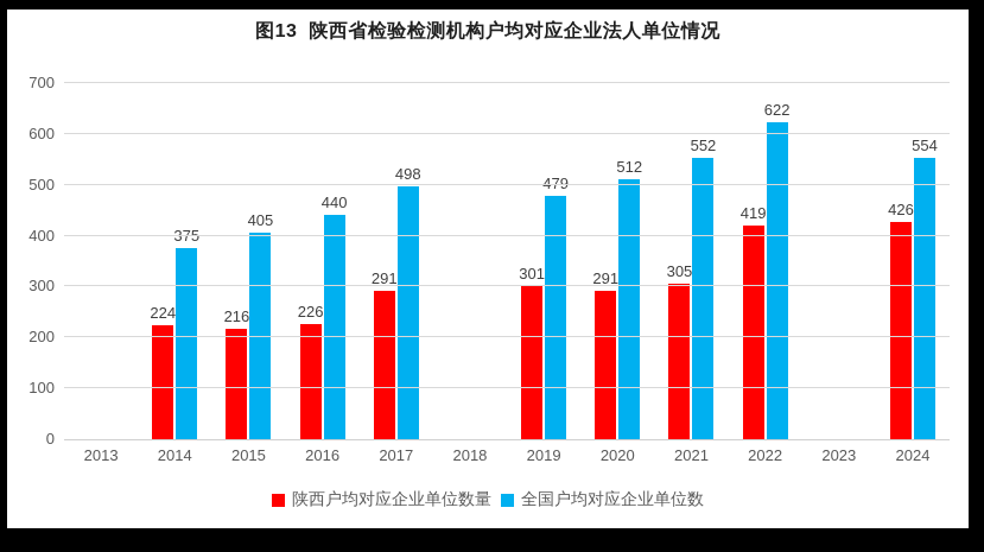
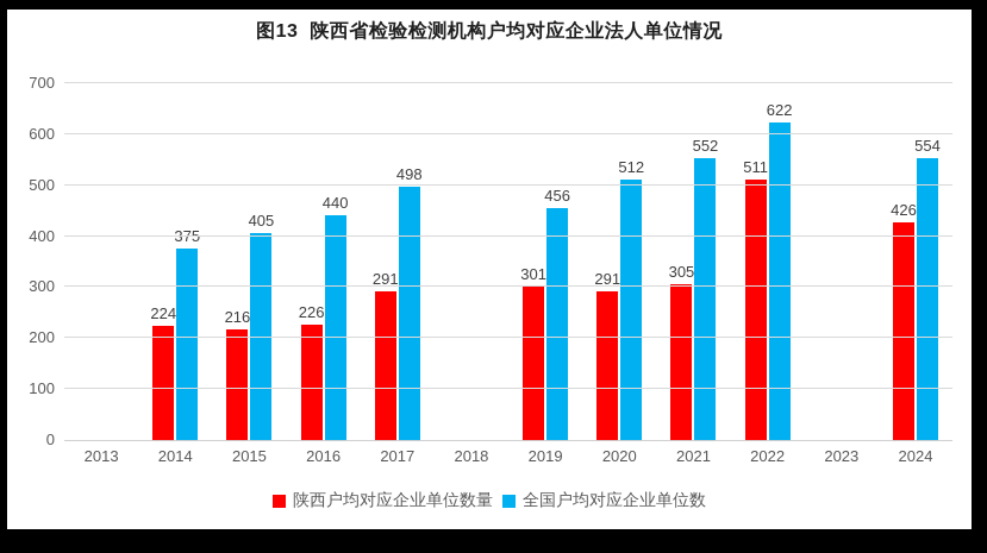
全国户均对应企业单位数/2019: 479 -> 456
陕西户均对应企业单位数量/2022: 419 -> 511
